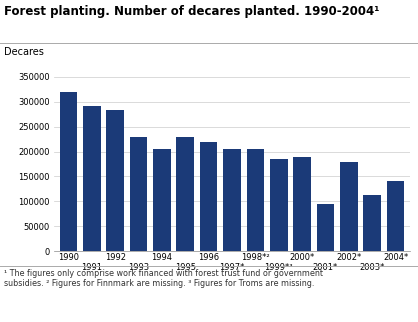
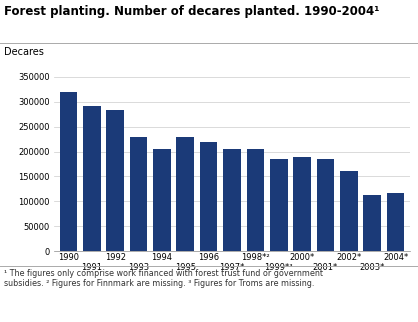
2001*: 95000 -> 185000
2002*: 180000 -> 161000
2004*: 140000 -> 117000
